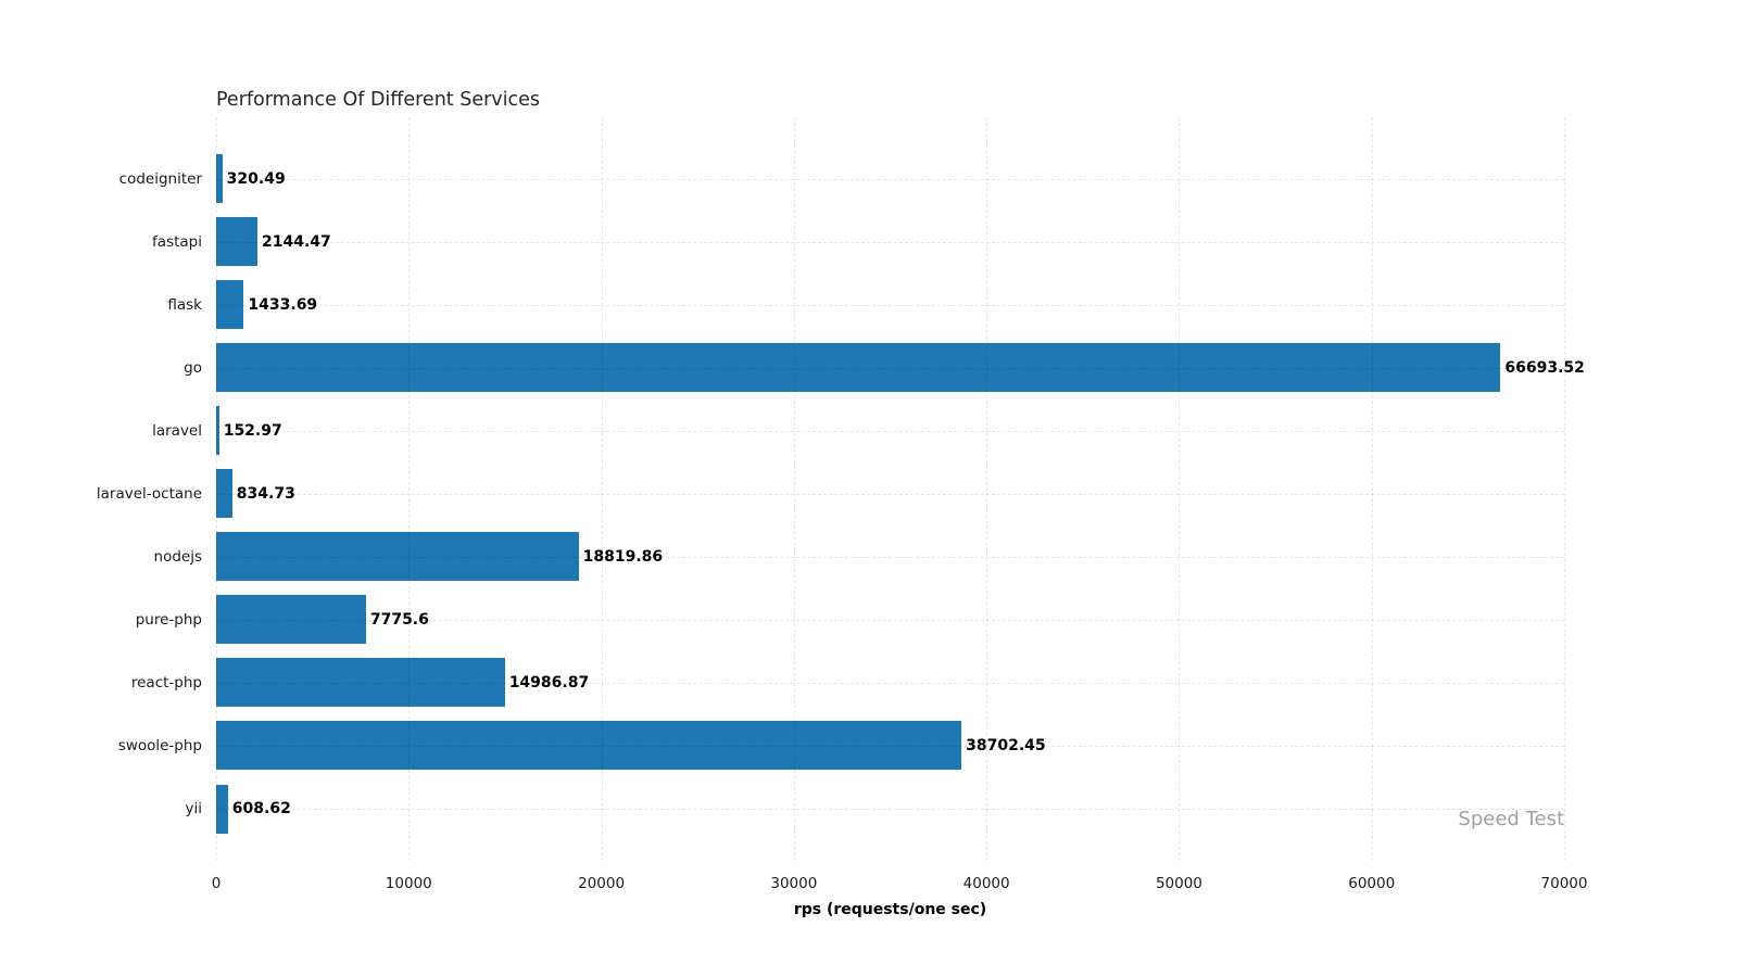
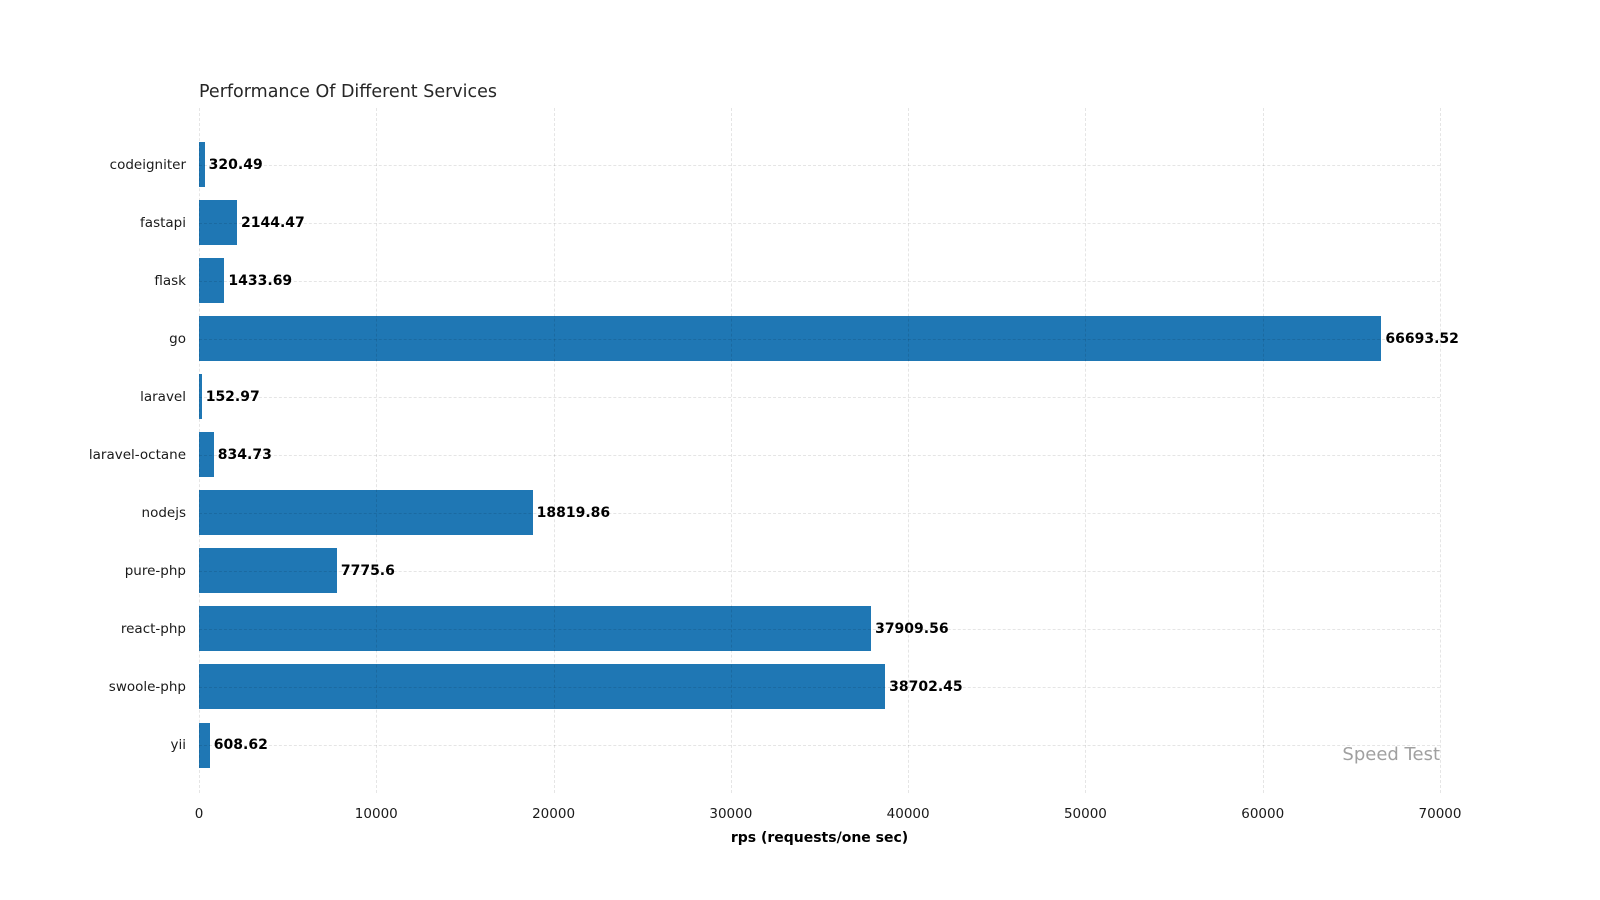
react-php: 14986.87 -> 37909.56
